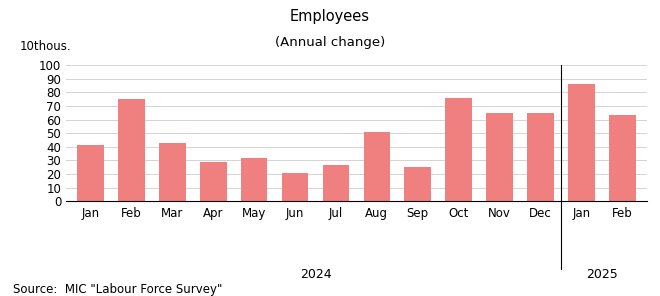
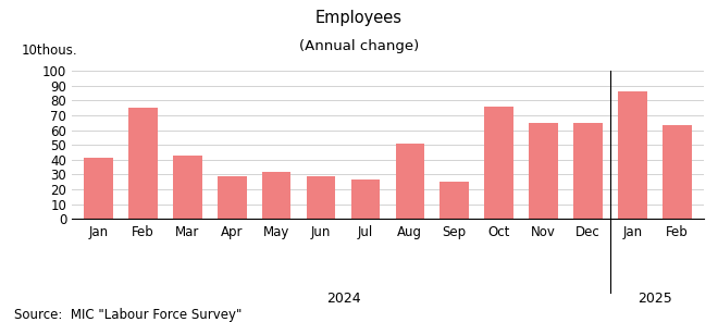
Jun: 21 -> 29
